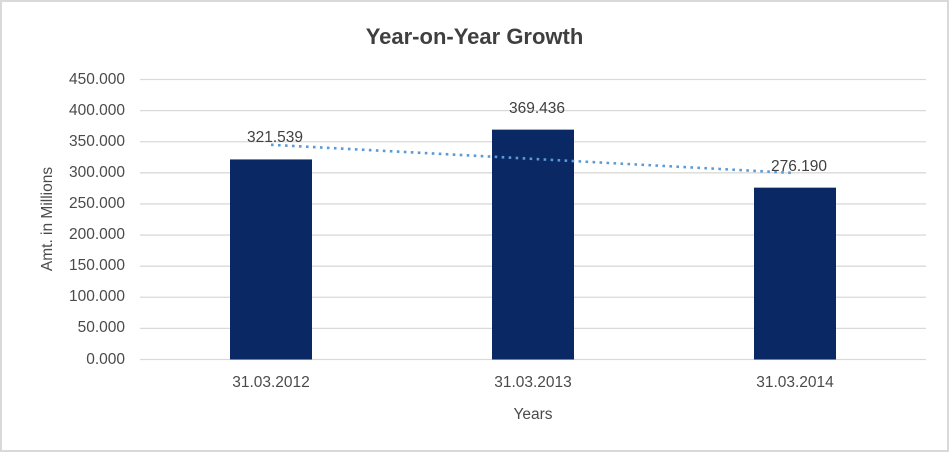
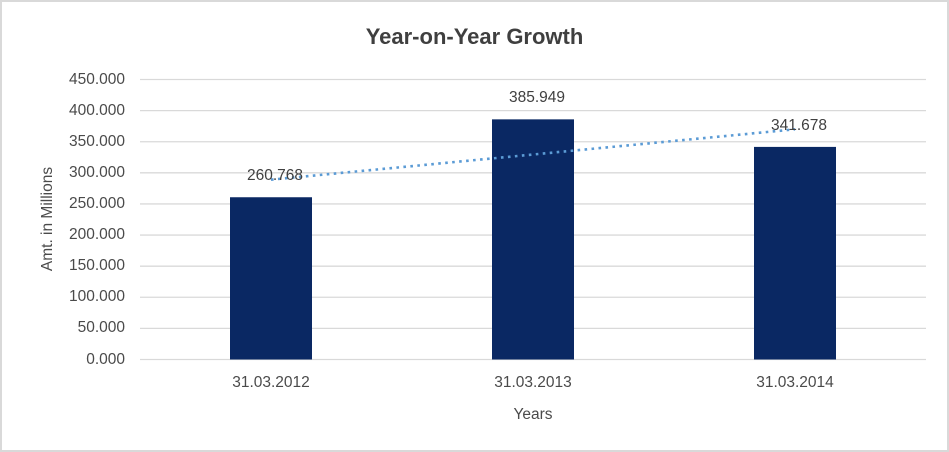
31.03.2012: 321.539 -> 260.768
31.03.2013: 369.436 -> 385.949
31.03.2014: 276.190 -> 341.678
